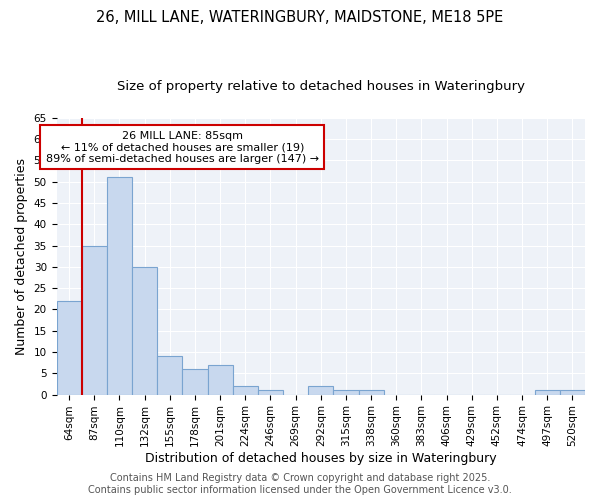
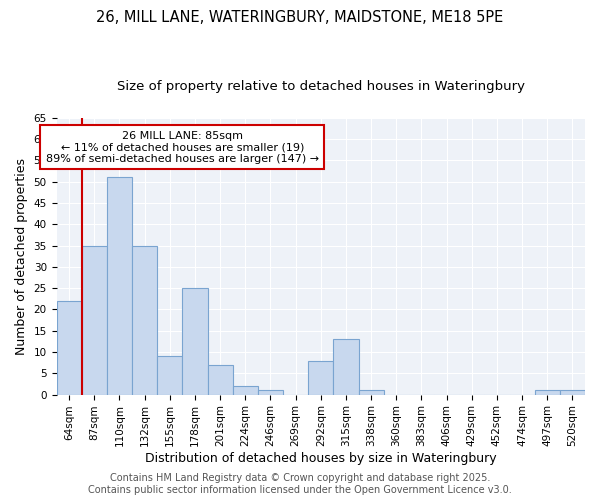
132sqm: 30 -> 35
178sqm: 6 -> 25
292sqm: 2 -> 8
315sqm: 1 -> 13
